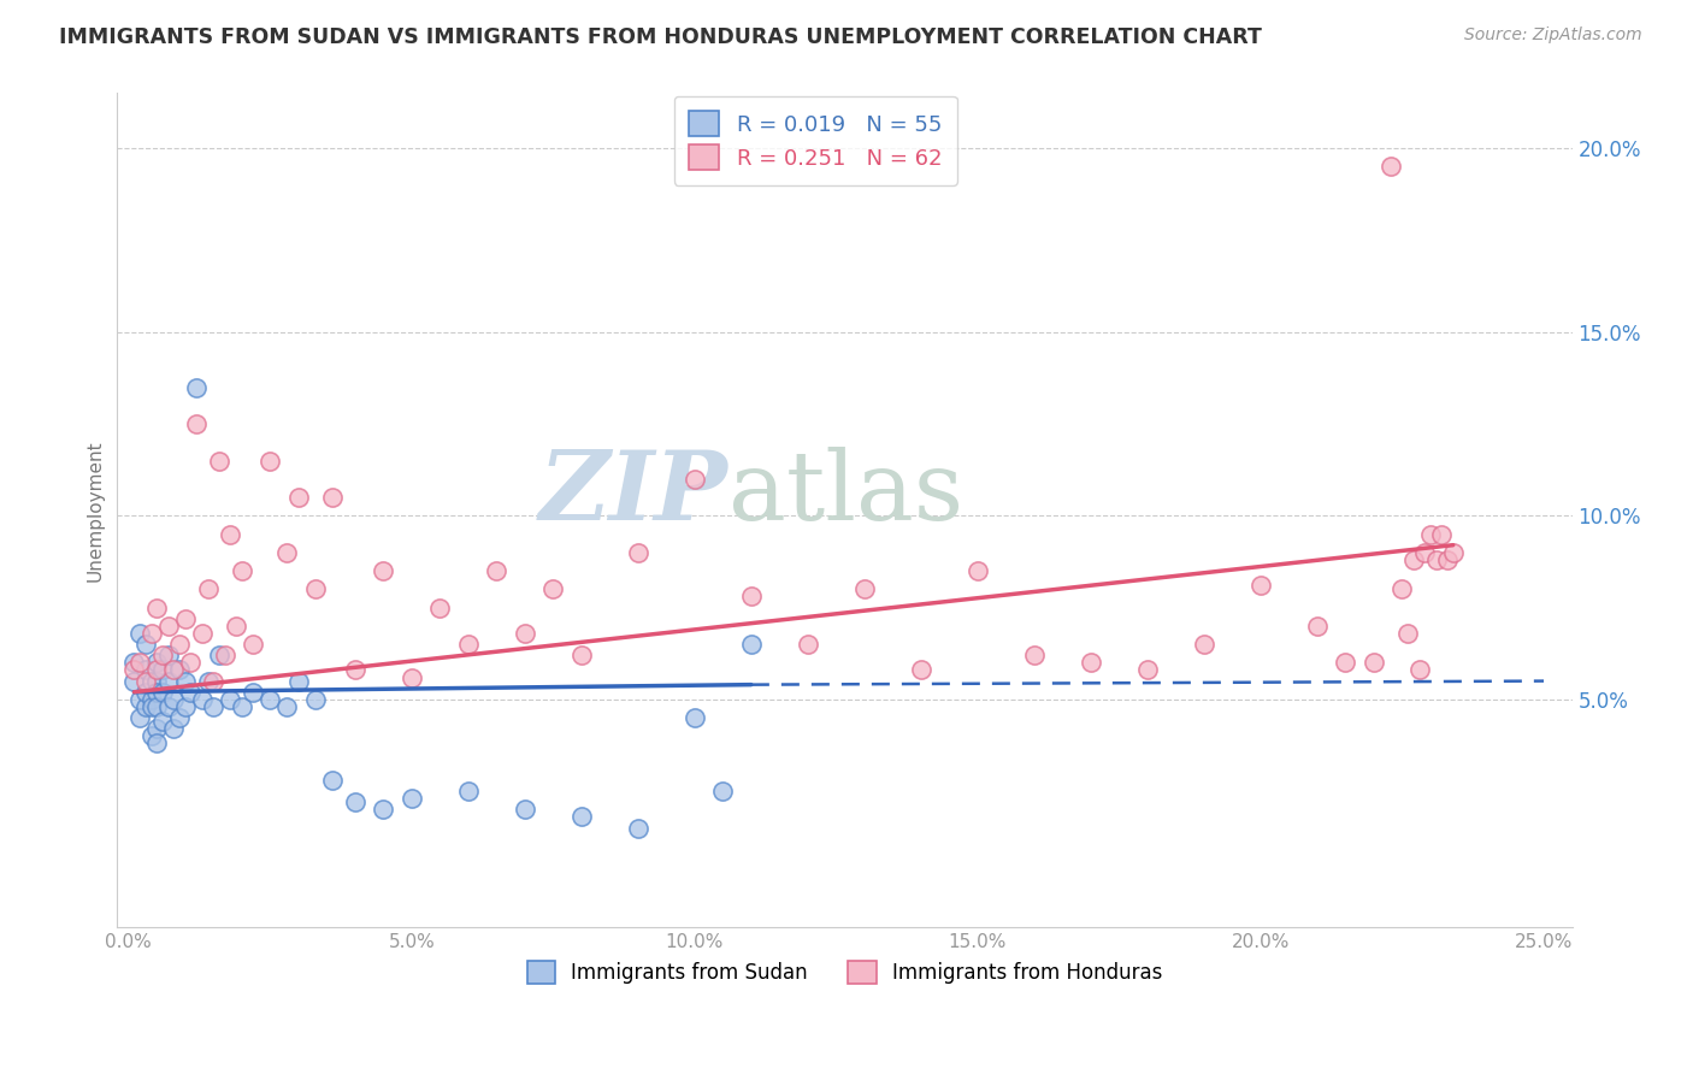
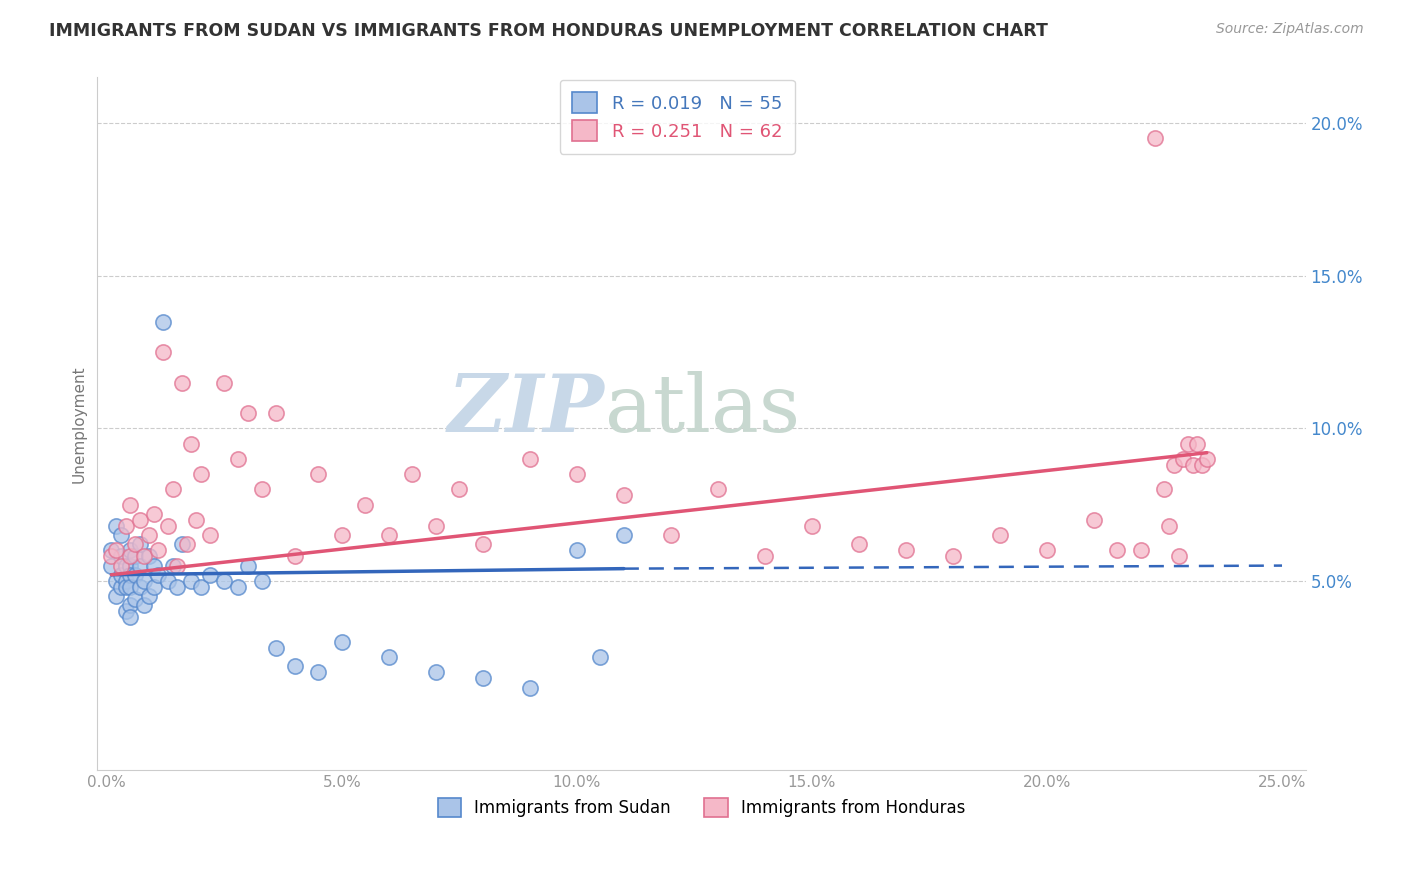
Immigrants from Sudan/5.0%: 2.3% -> 3.0%
Immigrants from Honduras/5.0%: 5.6% -> 6.5%
Immigrants from Sudan/10.0%: 4.5% -> 6.0%
Immigrants from Honduras/10.0%: 11.0% -> 8.5%
Immigrants from Honduras/15.0%: 8.5% -> 6.8%
Immigrants from Honduras/20.0%: 8.1% -> 6.0%
